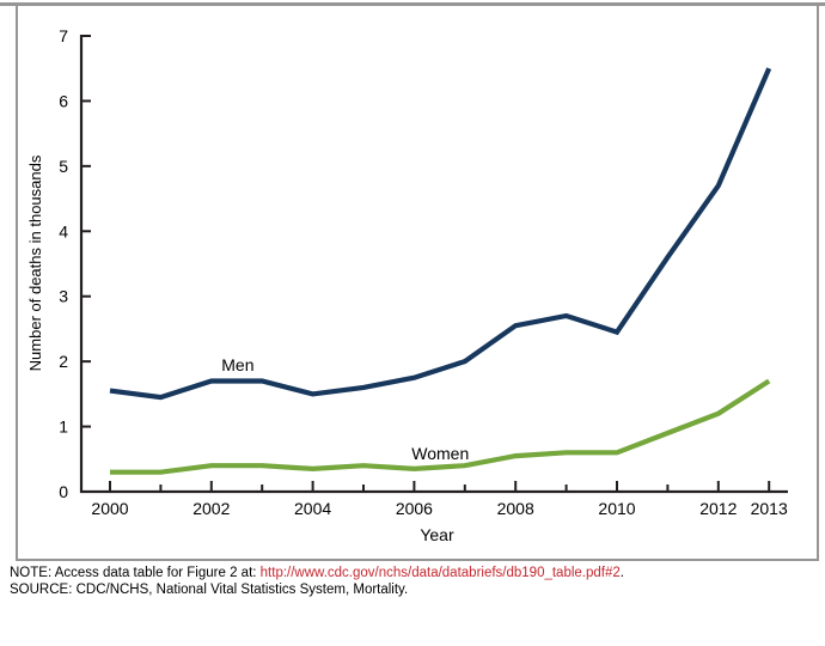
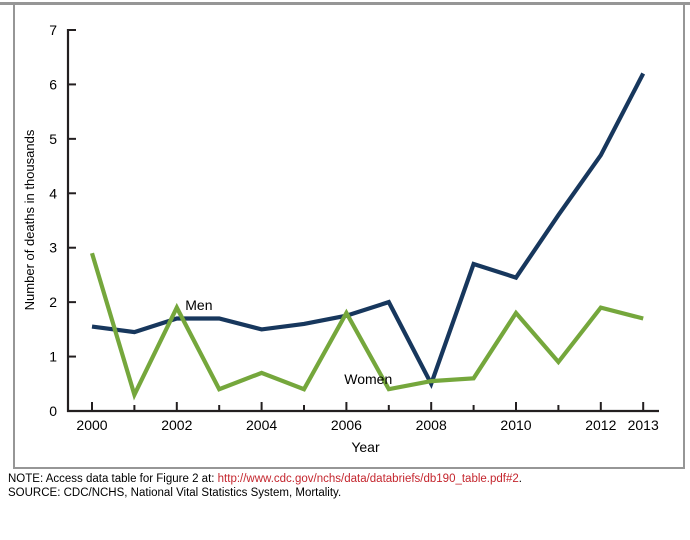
Women/2000: 0.3 -> 2.9
Women/2002: 0.4 -> 1.9
Women/2004: 0.3 -> 0.7
Women/2006: 0.3 -> 1.8
Men/2008: 2.5 -> 0.5
Women/2010: 0.6 -> 1.8
Women/2012: 1.2 -> 1.9
Men/2013: 6.5 -> 6.2
